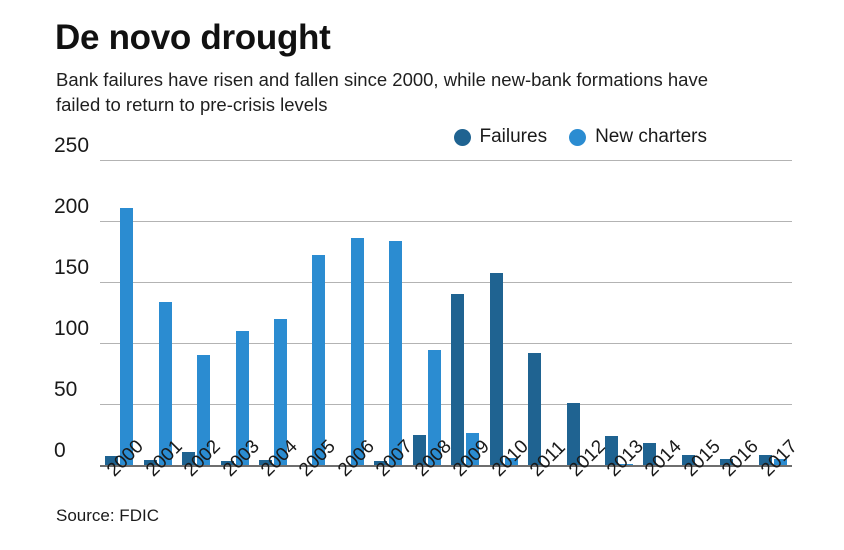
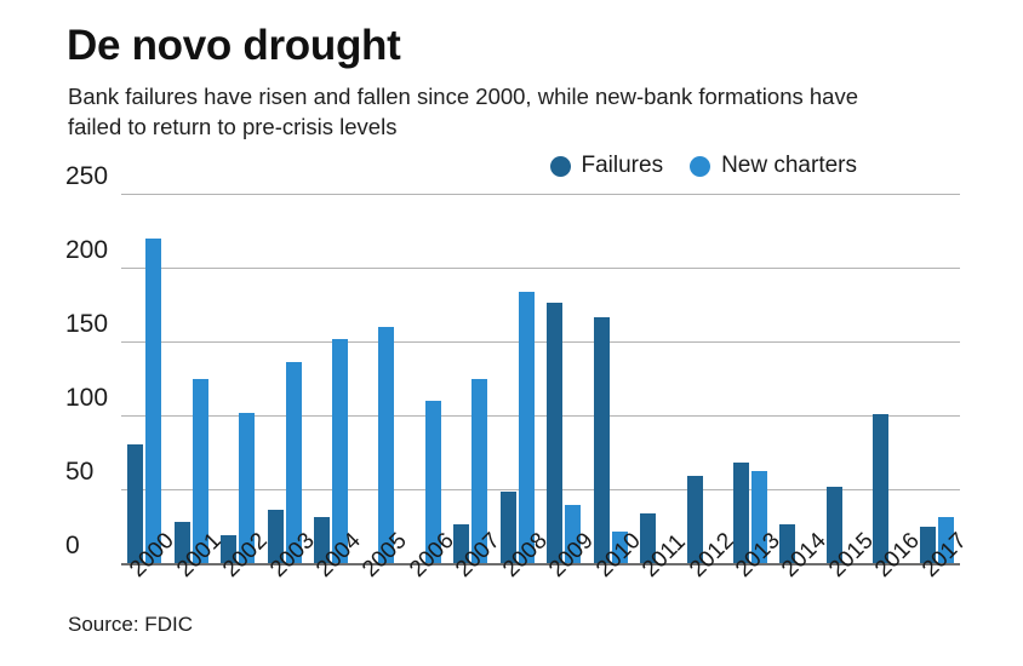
Failures/2000: 7 -> 80
New charters/2000: 211 -> 220
Failures/2001: 4 -> 28
New charters/2001: 134 -> 125
Failures/2002: 11 -> 19
New charters/2002: 90 -> 102
Failures/2003: 3 -> 36
New charters/2003: 110 -> 136
Failures/2004: 4 -> 31
New charters/2004: 120 -> 152
New charters/2005: 172 -> 160
New charters/2006: 186 -> 110
Failures/2007: 3 -> 26
New charters/2007: 184 -> 125
Failures/2008: 25 -> 48
New charters/2008: 94 -> 184
Failures/2009: 140 -> 176
New charters/2009: 26 -> 39
Failures/2010: 157 -> 166
New charters/2010: 6 -> 21
Failures/2011: 92 -> 34
Failures/2012: 51 -> 59
Failures/2013: 24 -> 68
New charters/2013: 1 -> 62
Failures/2014: 18 -> 26
Failures/2015: 8 -> 52
Failures/2016: 5 -> 101
Failures/2017: 8 -> 25
New charters/2017: 5 -> 31
